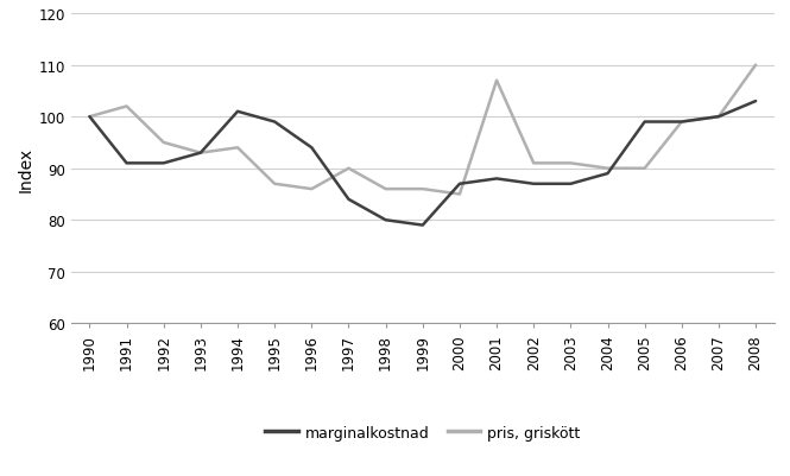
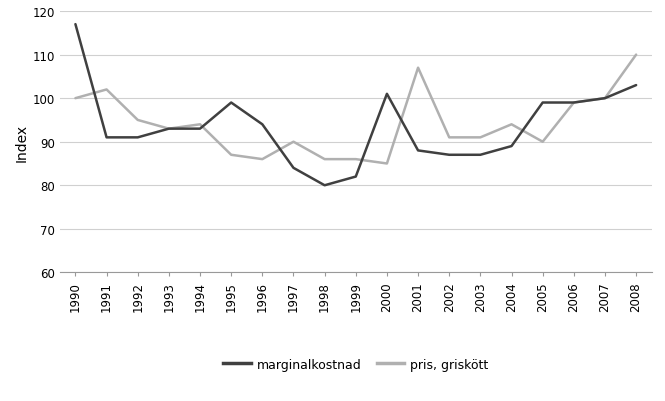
marginalkostnad/1990: 100 -> 117
marginalkostnad/1994: 101 -> 93
marginalkostnad/1999: 79 -> 82
marginalkostnad/2000: 87 -> 101
pris, griskött/2004: 90 -> 94
